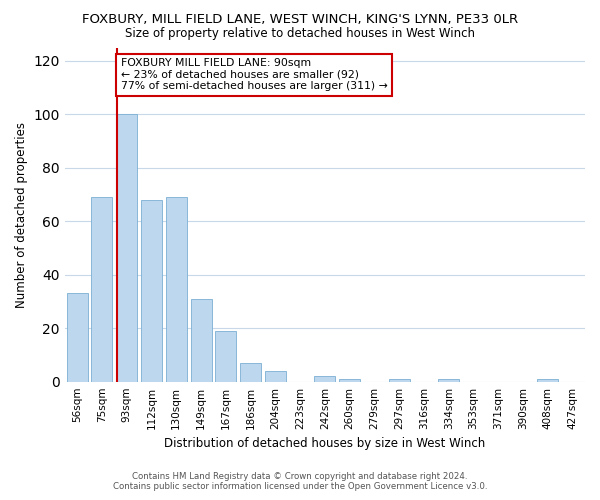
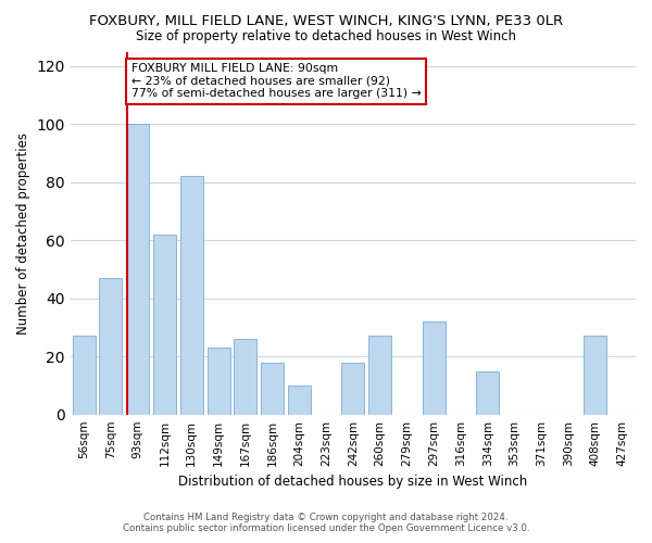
56sqm: 33 -> 27
75sqm: 69 -> 47
112sqm: 68 -> 62
130sqm: 69 -> 82
149sqm: 31 -> 23
167sqm: 19 -> 26
186sqm: 7 -> 18
204sqm: 4 -> 10
242sqm: 2 -> 18
260sqm: 1 -> 27
297sqm: 1 -> 32
334sqm: 1 -> 15
408sqm: 1 -> 27
